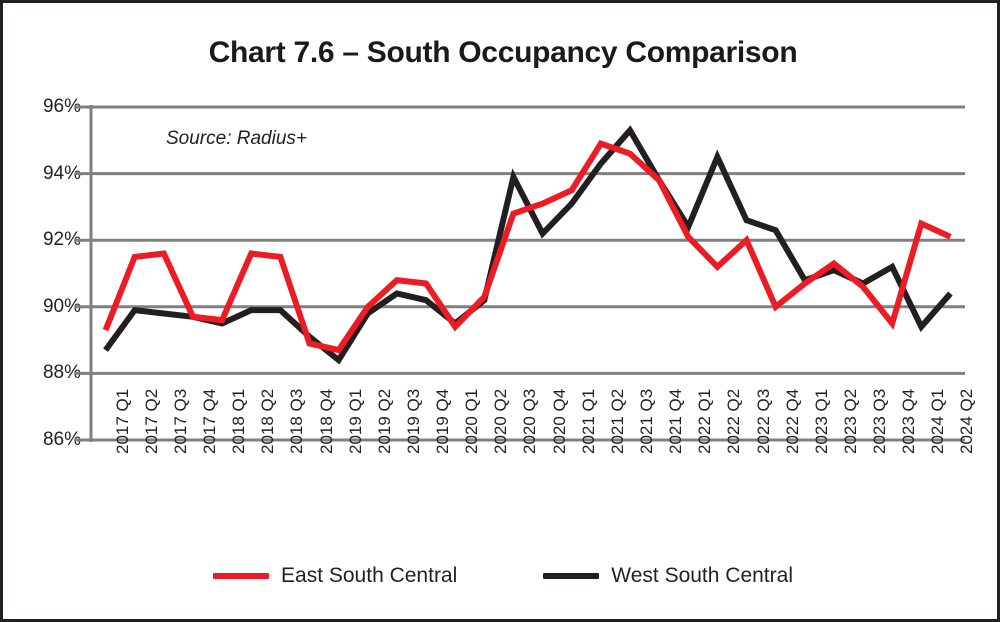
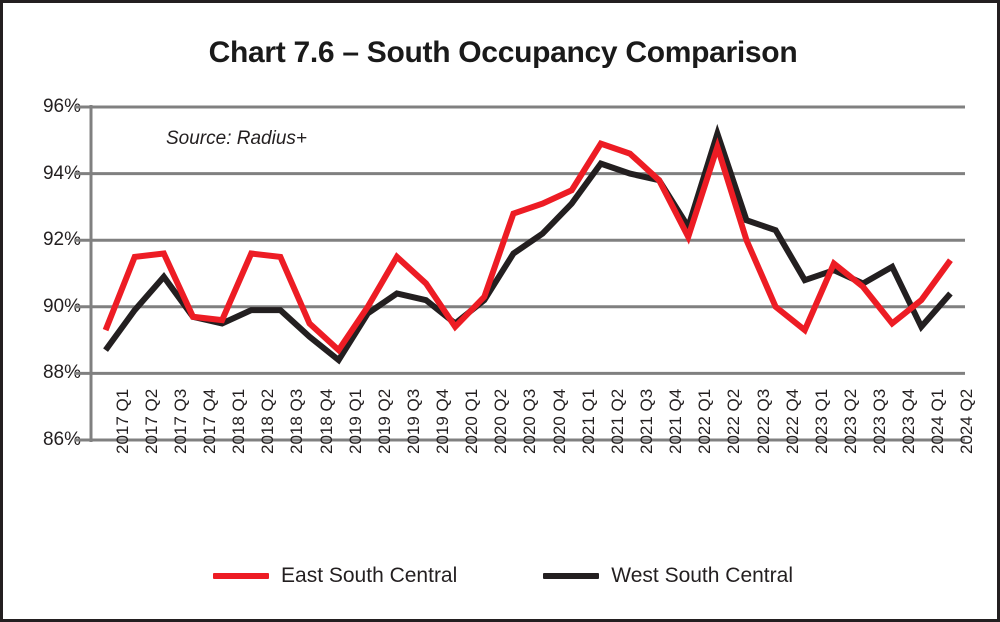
West South Central/2017 Q3: 89.8% -> 90.9%
East South Central/2018 Q4: 88.9% -> 89.5%
East South Central/2019 Q3: 90.8% -> 91.5%
West South Central/2020 Q3: 93.9% -> 91.6%
West South Central/2021 Q3: 95.3% -> 94.0%
East South Central/2022 Q2: 91.2% -> 94.8%
West South Central/2022 Q2: 94.5% -> 95.2%
East South Central/2023 Q1: 90.7% -> 89.3%
East South Central/2024 Q1: 92.5% -> 90.2%
East South Central/2024 Q2: 92.1% -> 91.4%
